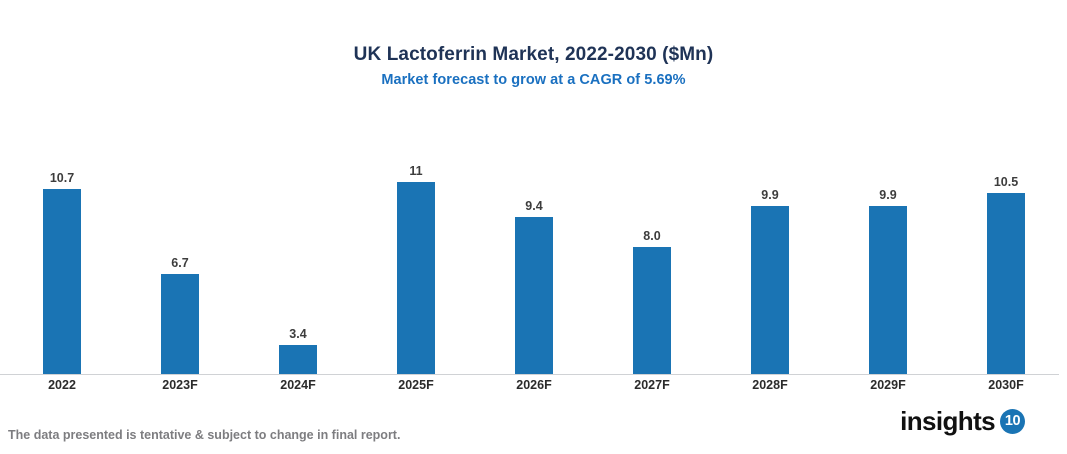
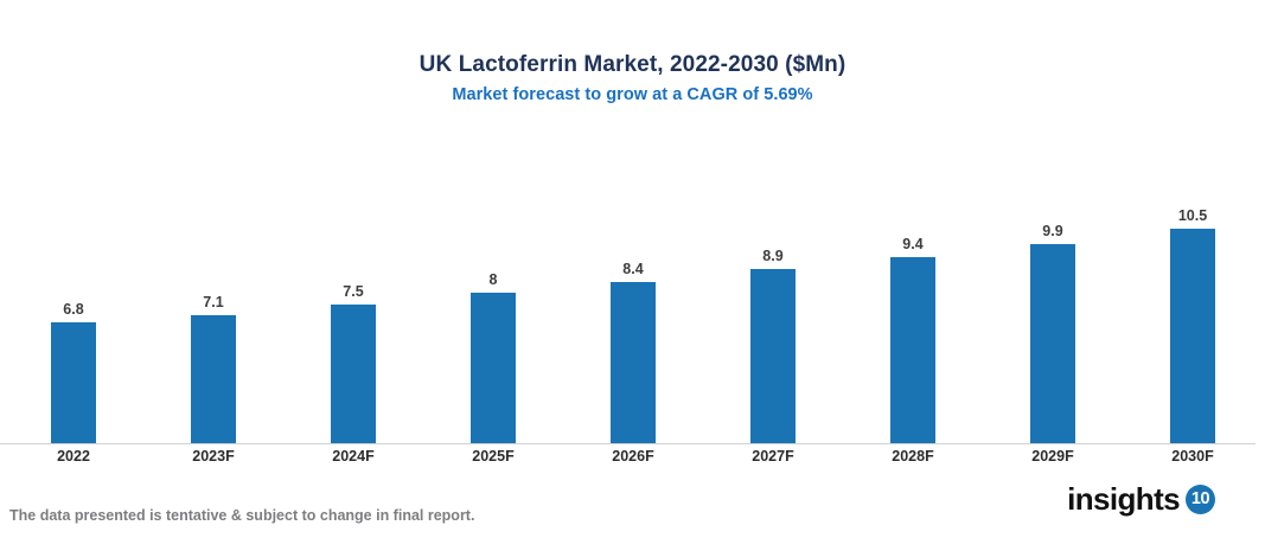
2022: 10.7 -> 6.8
2023F: 6.7 -> 7.1
2024F: 3.4 -> 7.5
2025F: 11 -> 8
2026F: 9.4 -> 8.4
2027F: 8.0 -> 8.9
2028F: 9.9 -> 9.4
